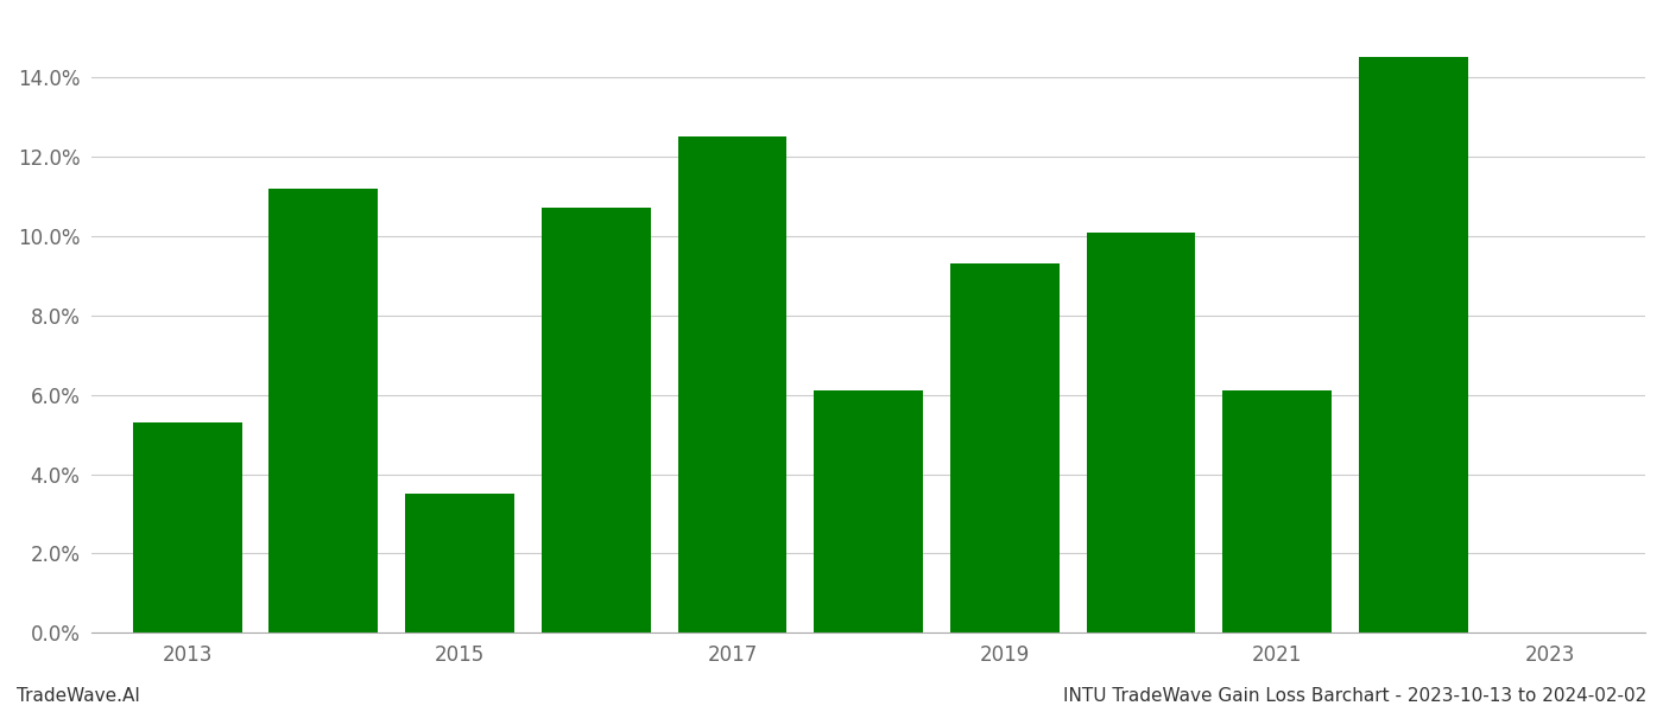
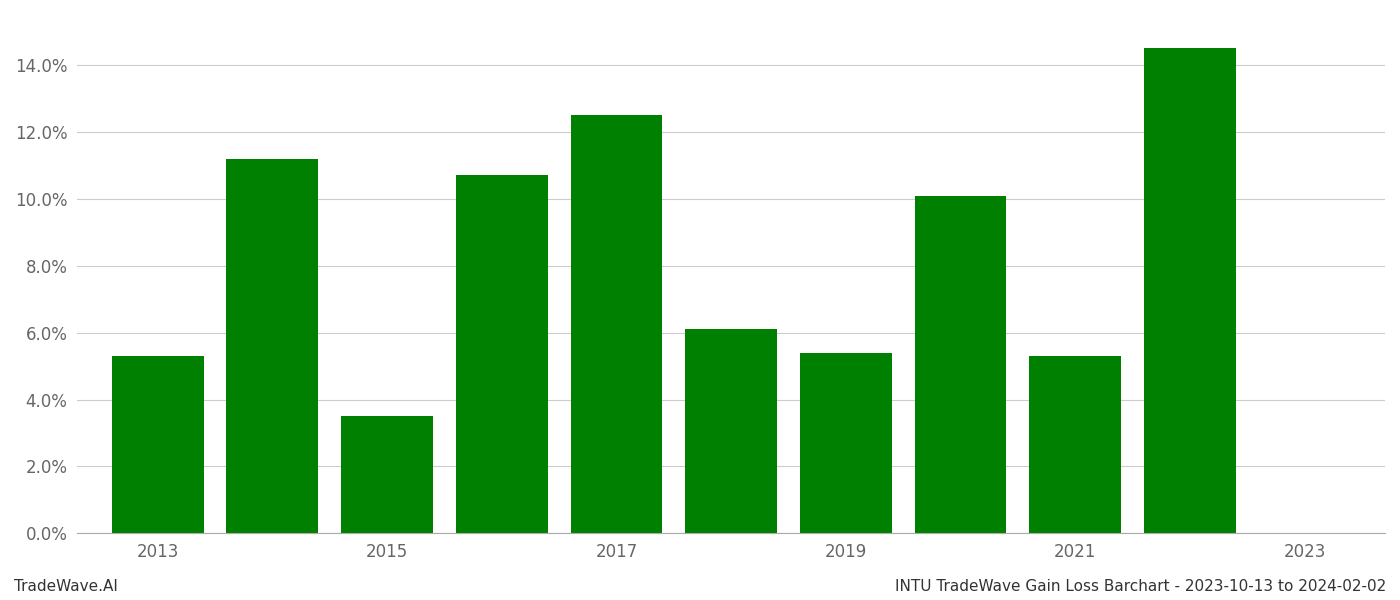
2019: 9.3% -> 5.4%
2021: 6.1% -> 5.3%
